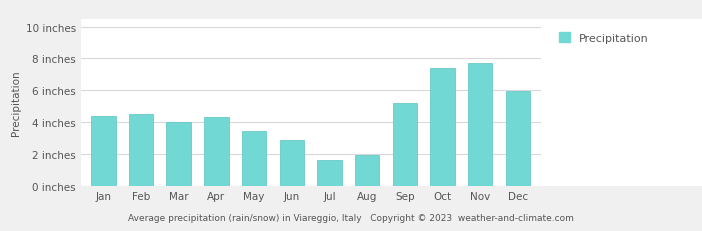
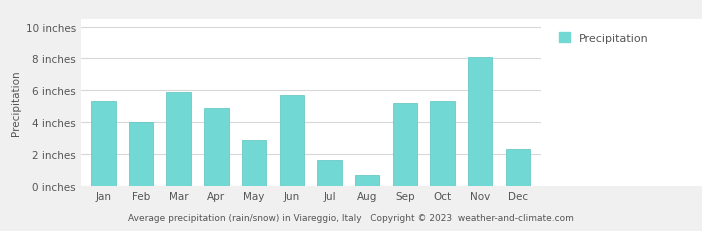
Jan: 4.4 inches -> 5.3 inches
Feb: 4.5 inches -> 4.0 inches
Mar: 4.0 inches -> 5.9 inches
Apr: 4.3 inches -> 4.9 inches
May: 3.5 inches -> 2.9 inches
Jun: 2.9 inches -> 5.7 inches
Aug: 1.9 inches -> 0.7 inches
Oct: 7.4 inches -> 5.3 inches
Nov: 7.7 inches -> 8.1 inches
Dec: 6.0 inches -> 2.3 inches
